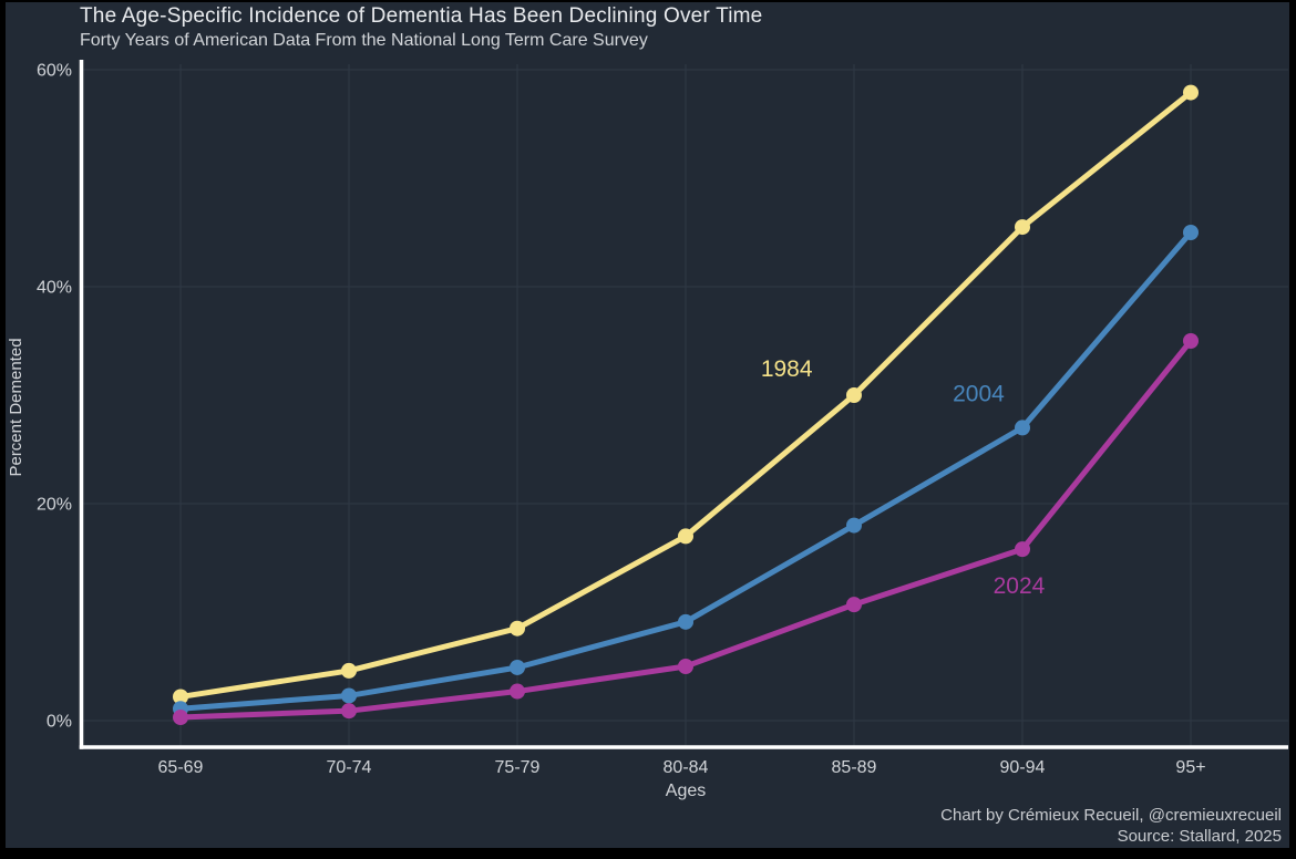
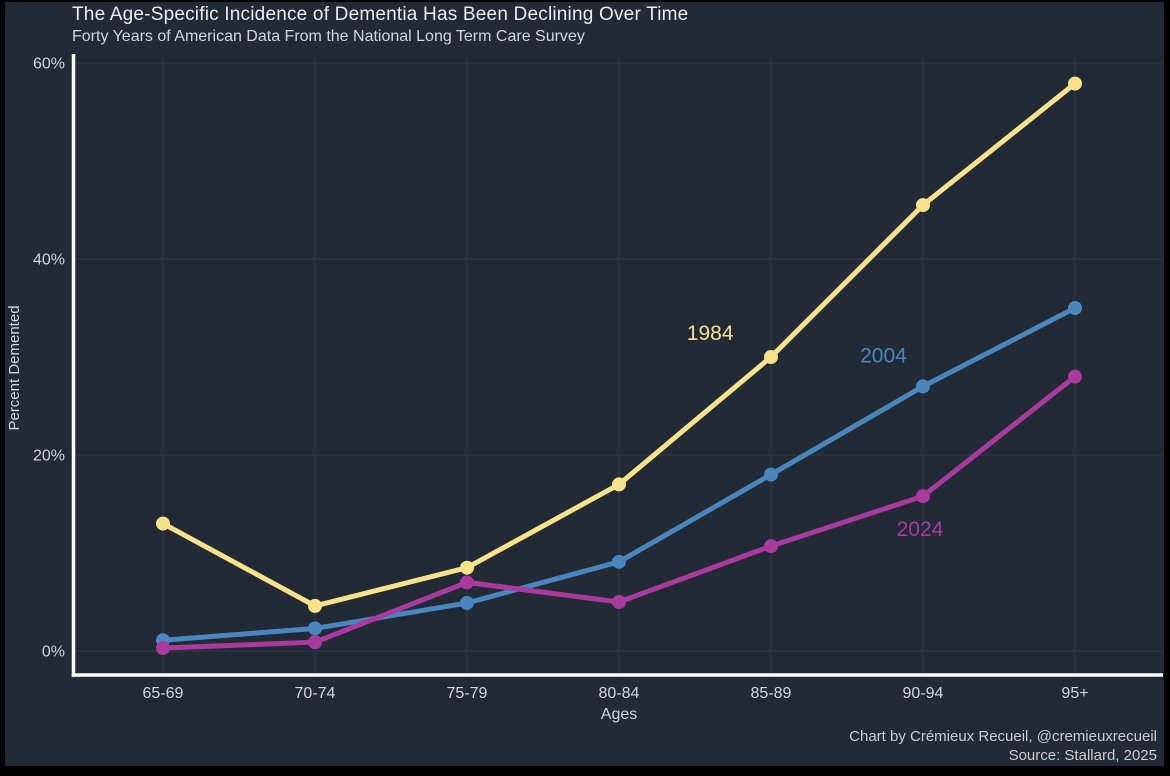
1984/65-69: 2% -> 13%
2024/75-79: 3% -> 7%
2004/95+: 45% -> 35%
2024/95+: 35% -> 28%
